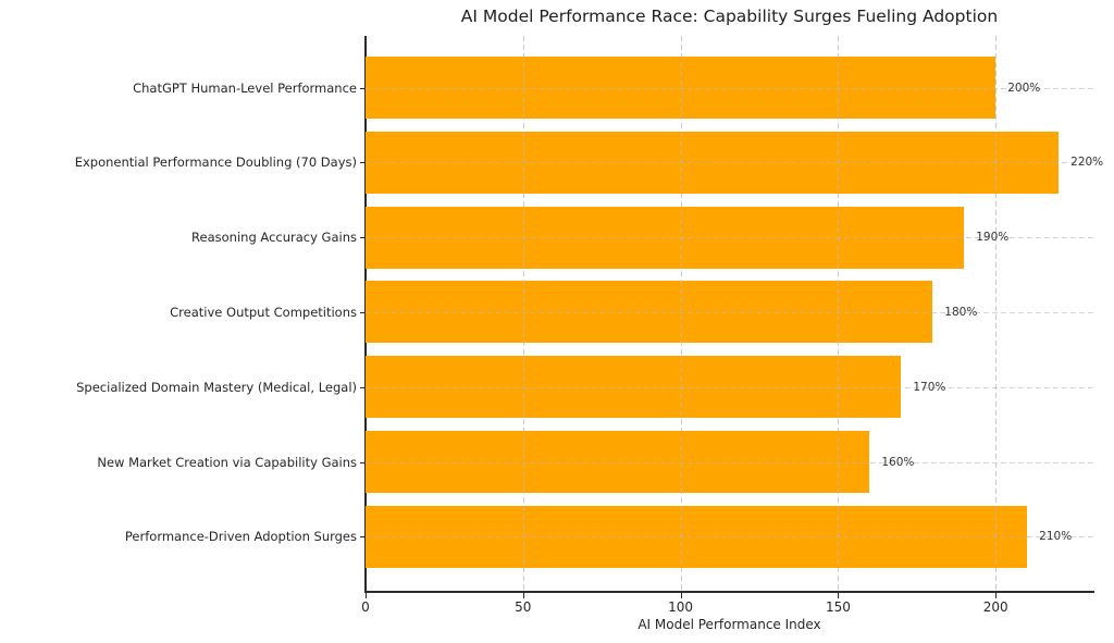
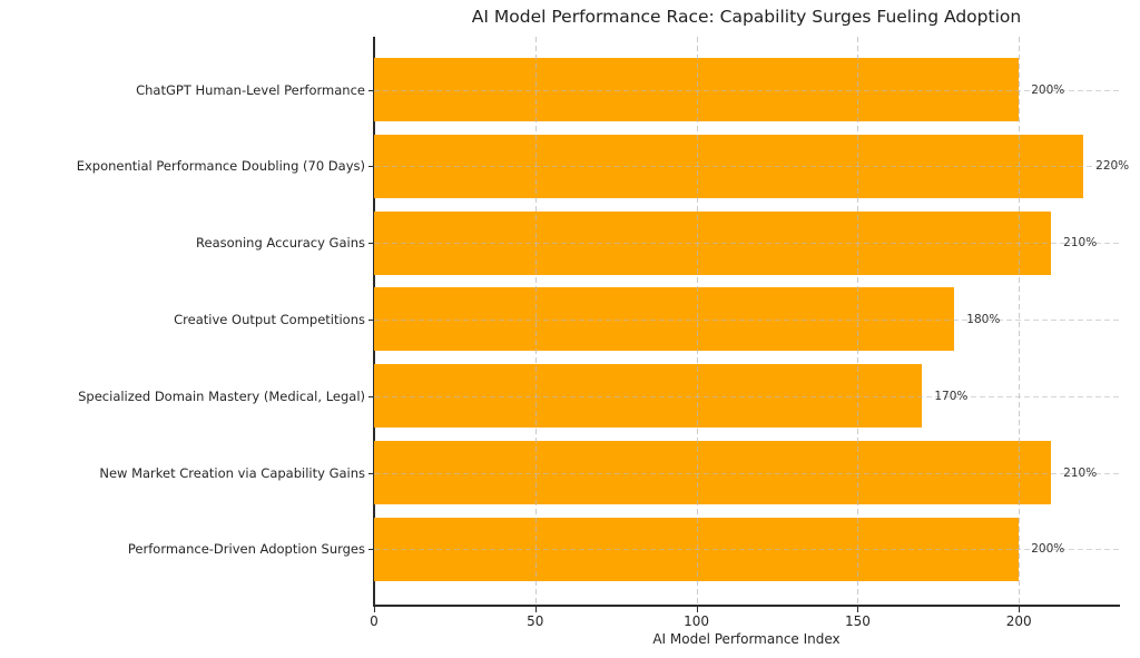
Reasoning Accuracy Gains: 190% -> 210%
New Market Creation via Capability Gains: 160% -> 210%
Performance-Driven Adoption Surges: 210% -> 200%
